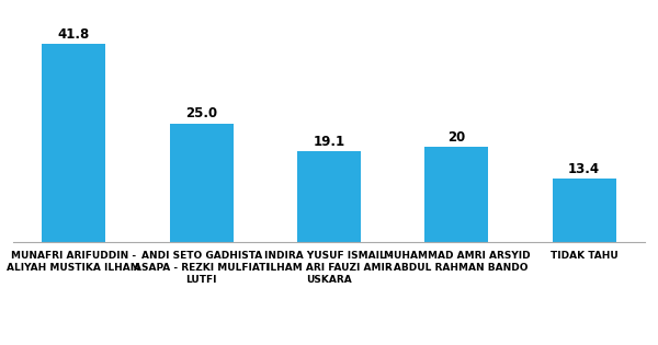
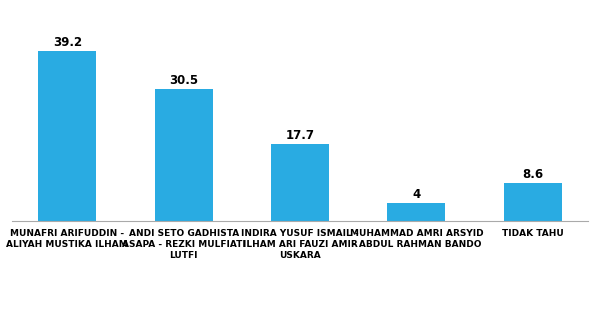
MUNAFRI ARIFUDDIN - ALIYAH MUSTIKA ILHAM: 41.8 -> 39.2
ANDI SETO GADHISTA ASAPA - REZKI MULFIATI LUTFI: 25.0 -> 30.5
INDIRA YUSUF ISMAIL - ILHAM ARI FAUZI AMIR USKARA: 19.1 -> 17.7
MUHAMMAD AMRI ARSYID - ABDUL RAHMAN BANDO: 20 -> 4
TIDAK TAHU: 13.4 -> 8.6
